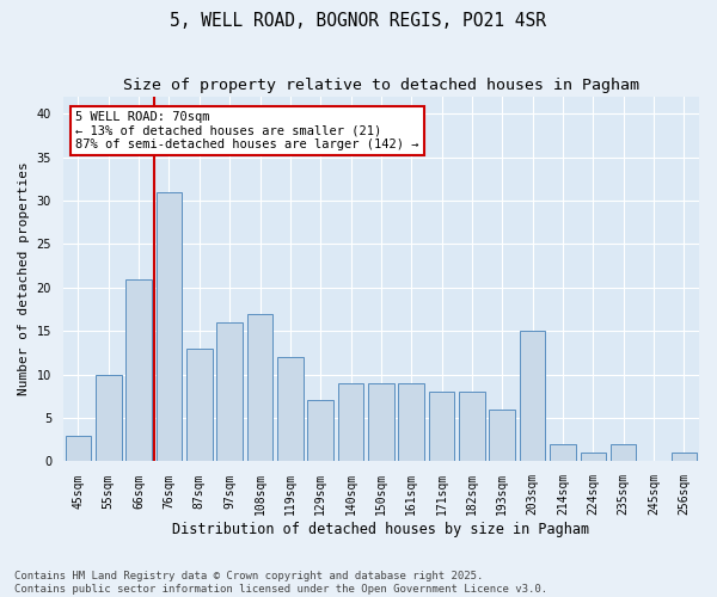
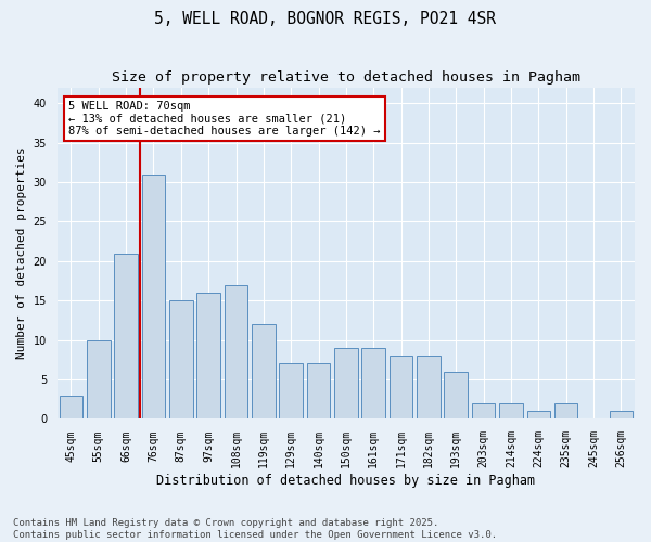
87sqm: 13 -> 15
140sqm: 9 -> 7
203sqm: 15 -> 2
